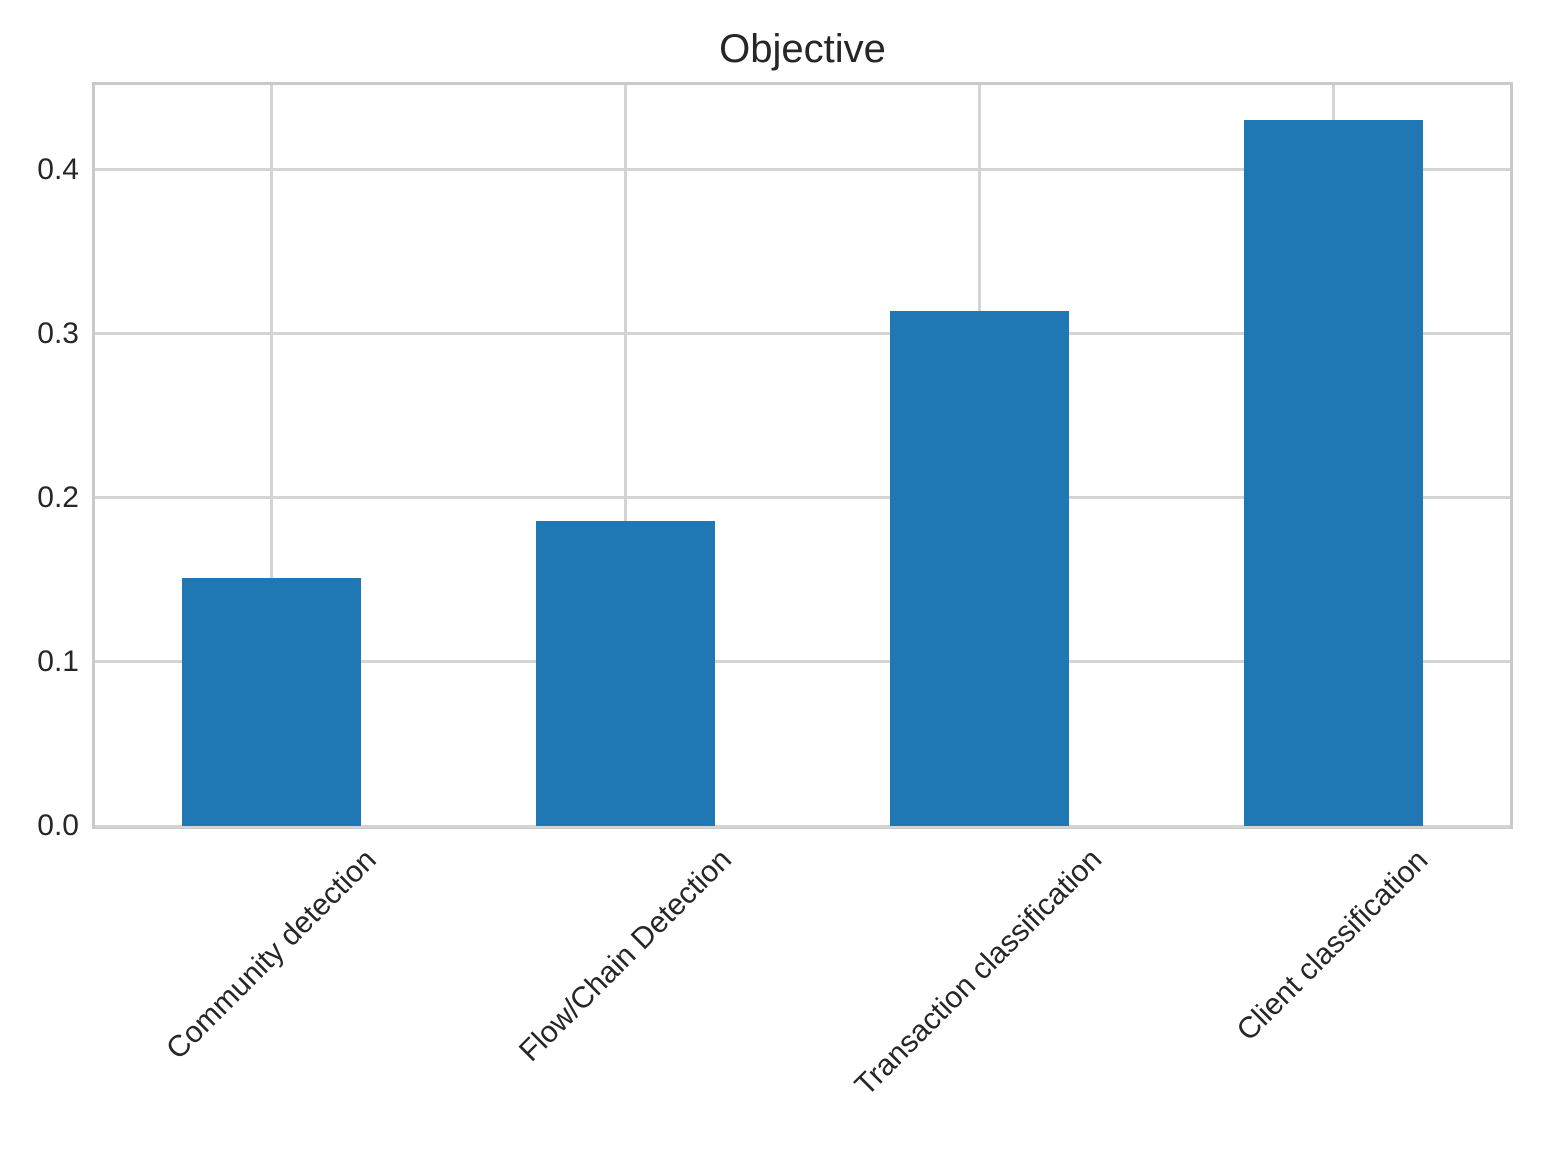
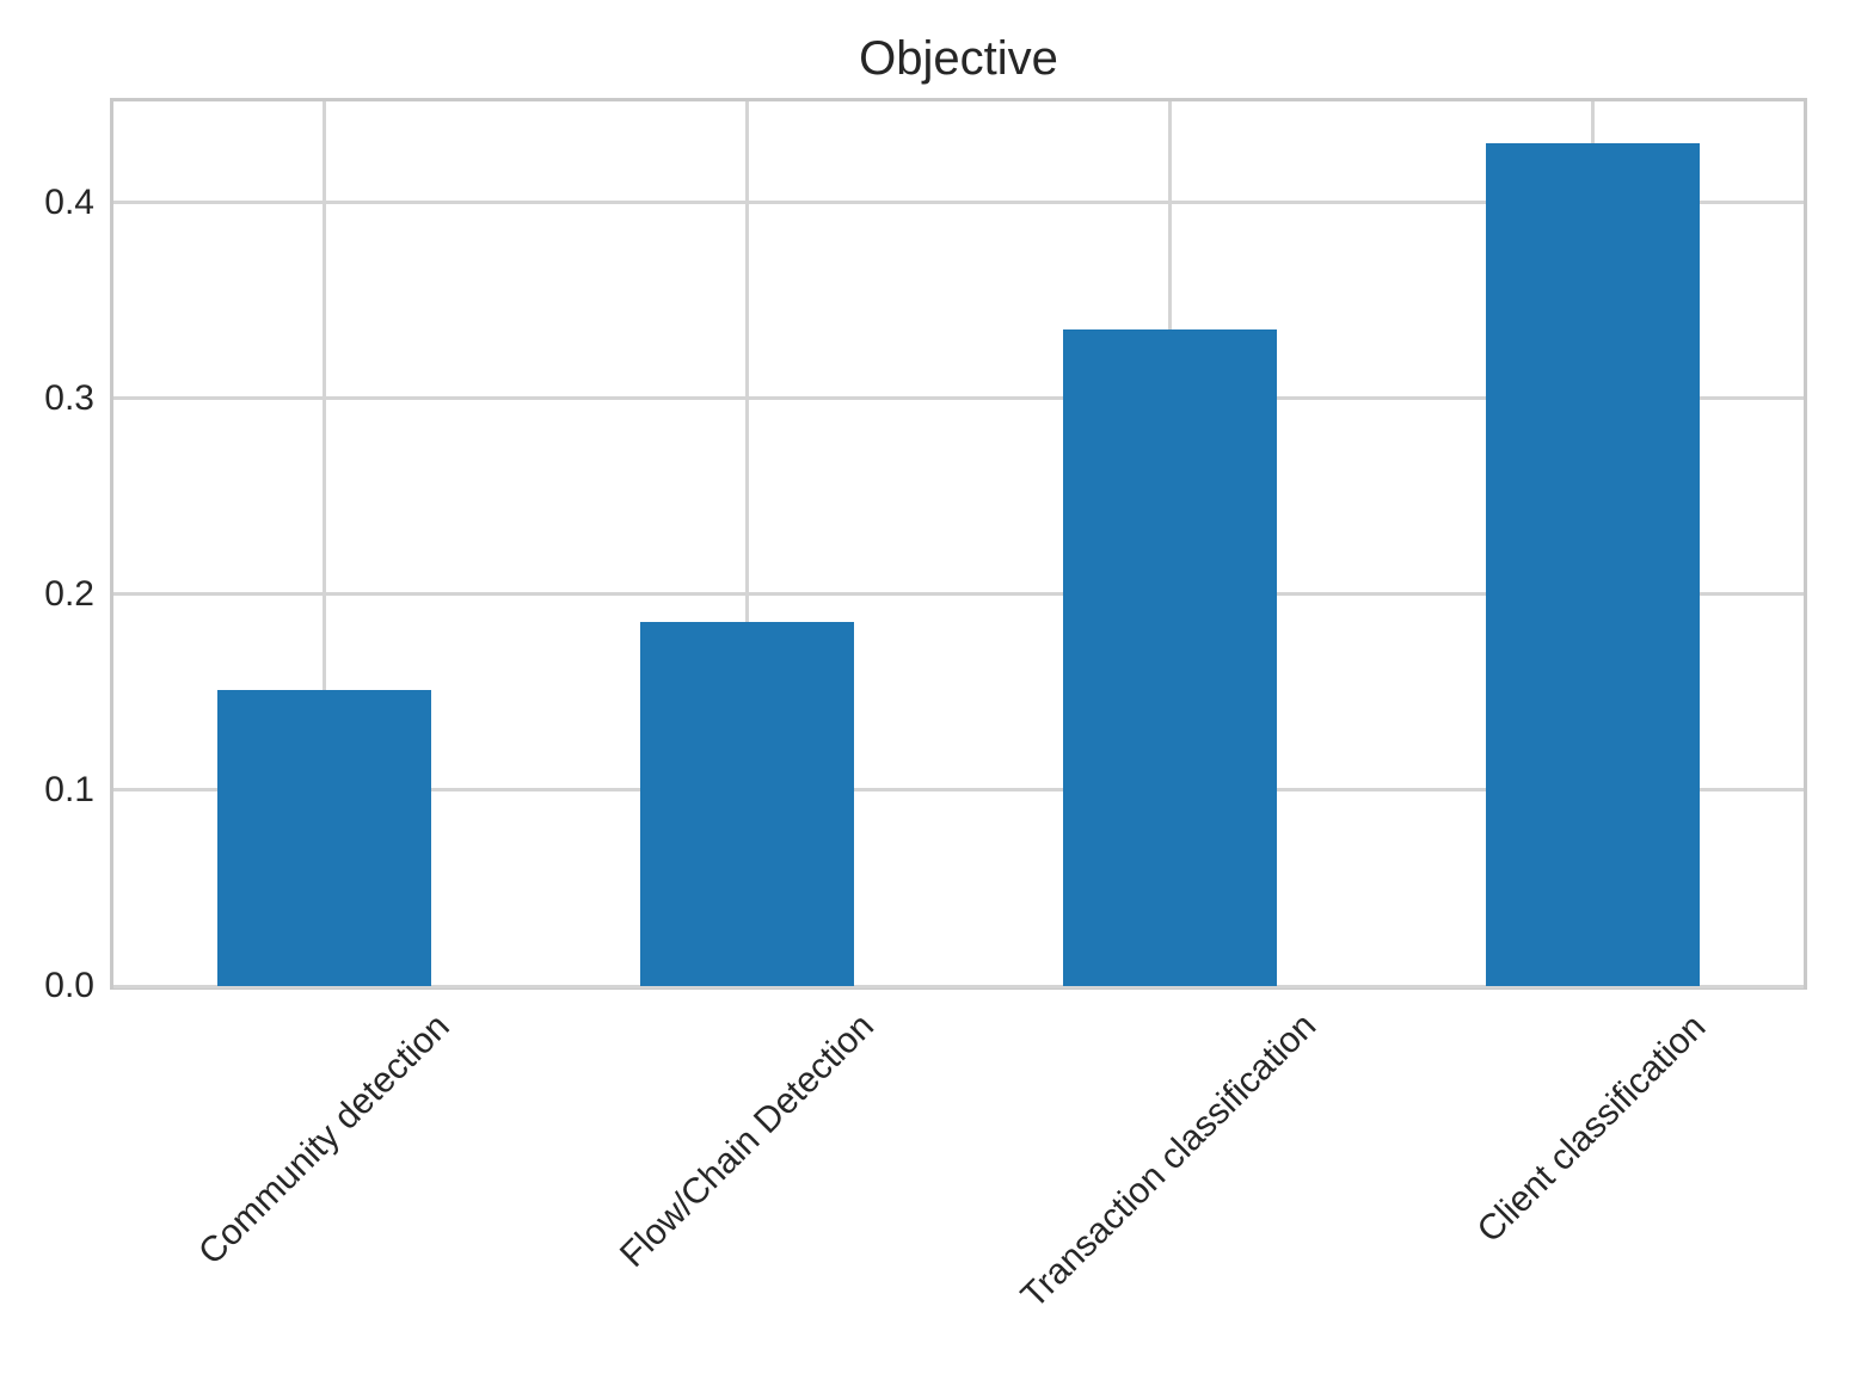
Transaction classification: 0.314 -> 0.335
